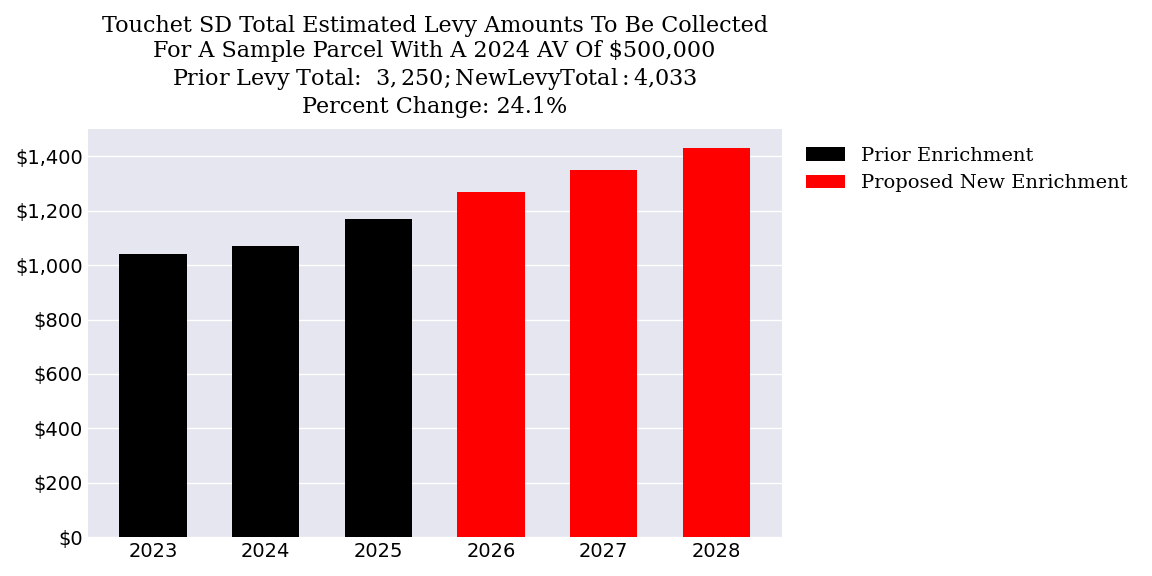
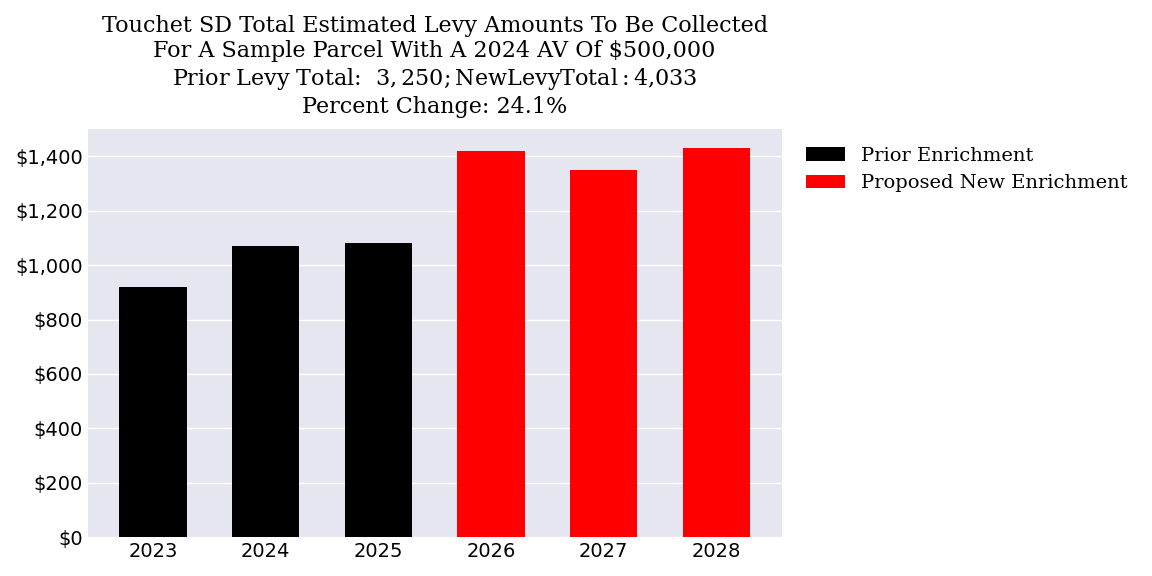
2023: $1,040 -> $920
2025: $1,170 -> $1,080
2026: $1,270 -> $1,420
